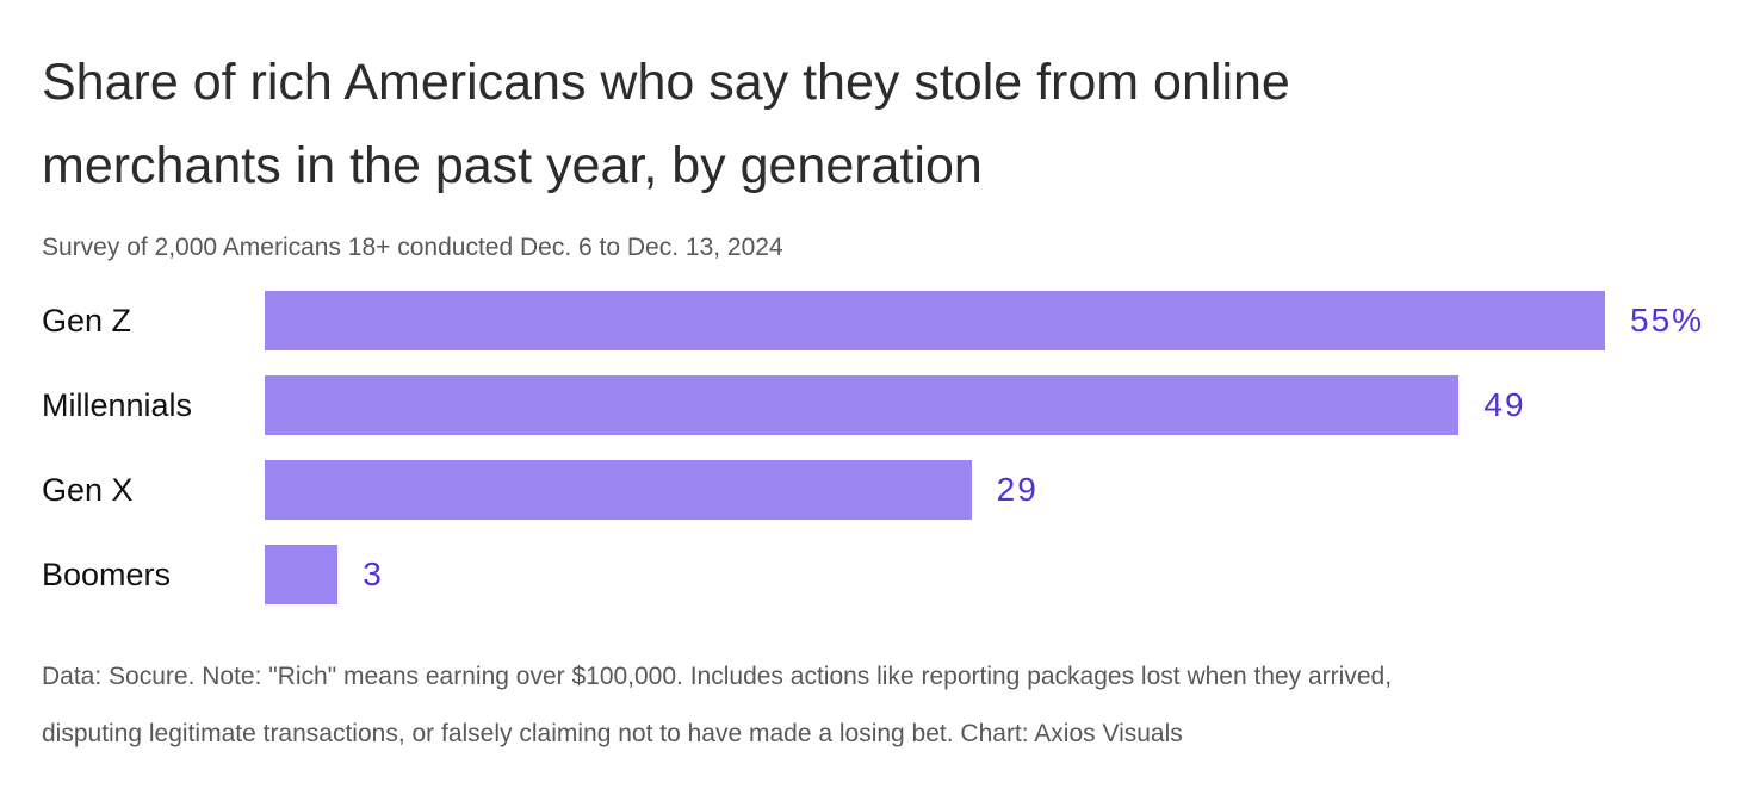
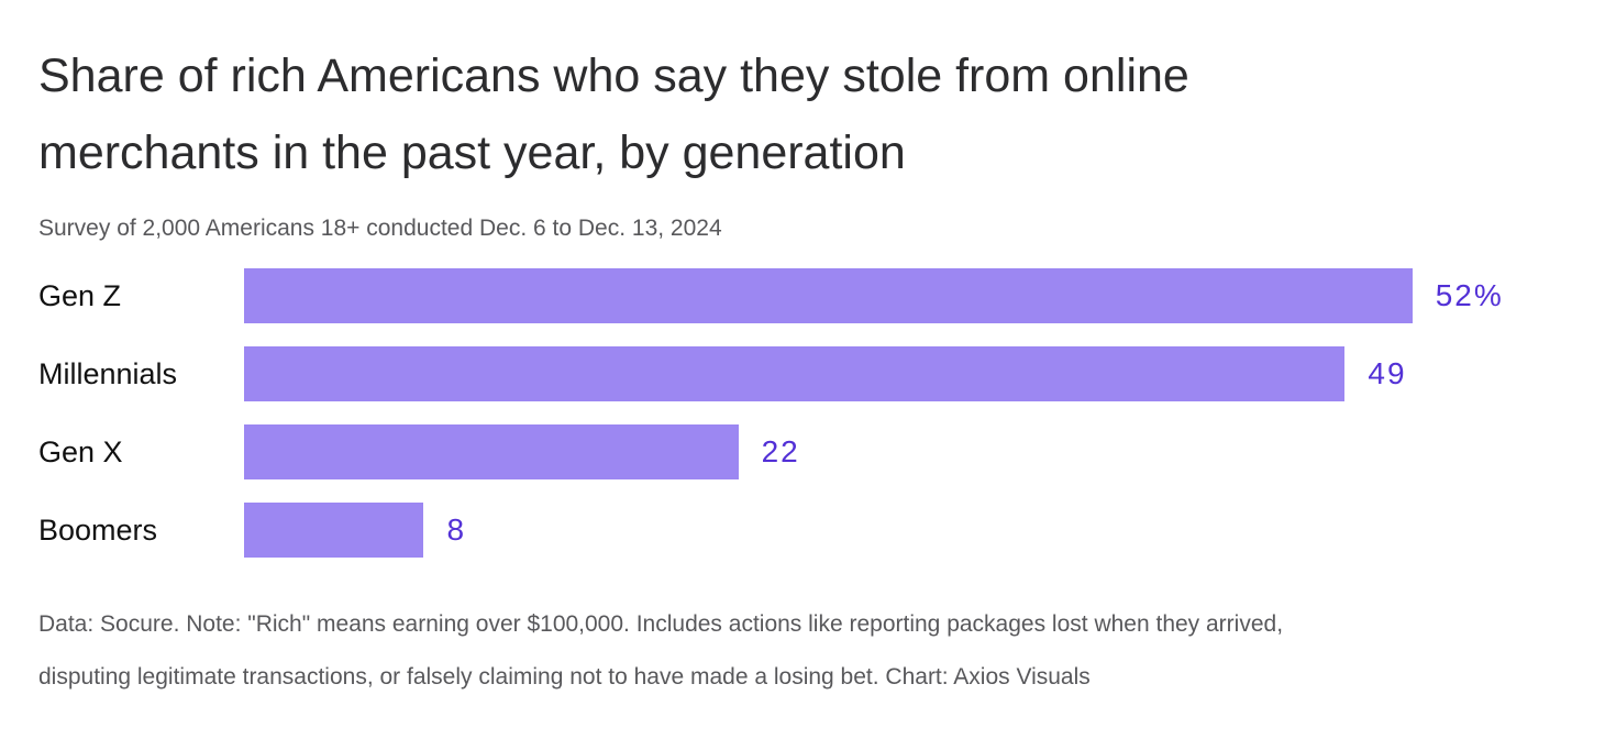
Gen Z: 55% -> 52%
Gen X: 29 -> 22
Boomers: 3 -> 8
